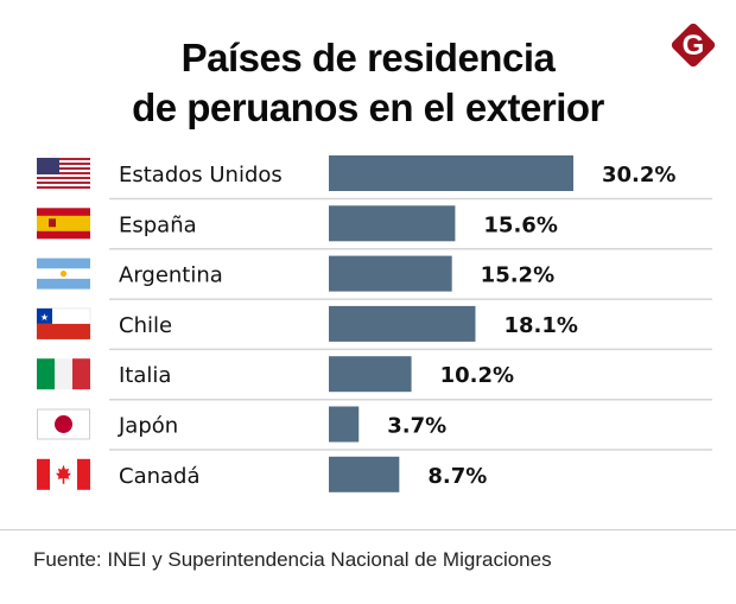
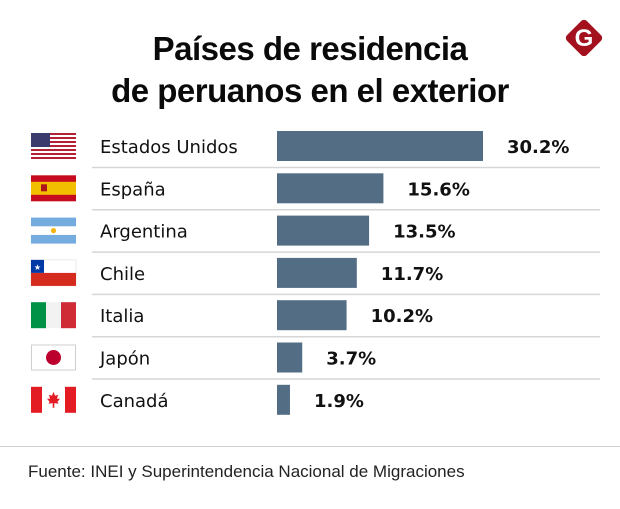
Argentina: 15.2% -> 13.5%
Chile: 18.1% -> 11.7%
Canadá: 8.7% -> 1.9%
